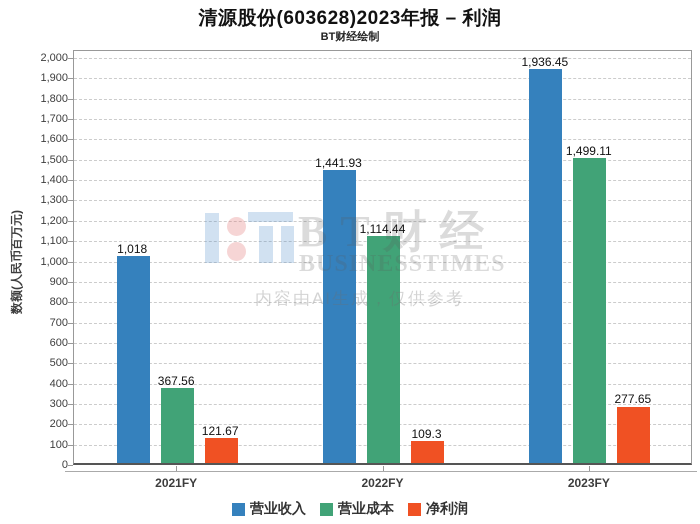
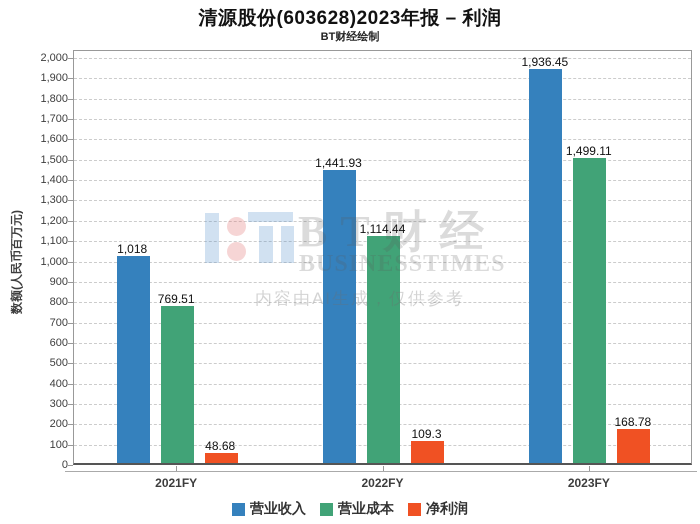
营业成本/2021FY: 367.56 -> 769.51
净利润/2021FY: 121.67 -> 48.68
净利润/2023FY: 277.65 -> 168.78
